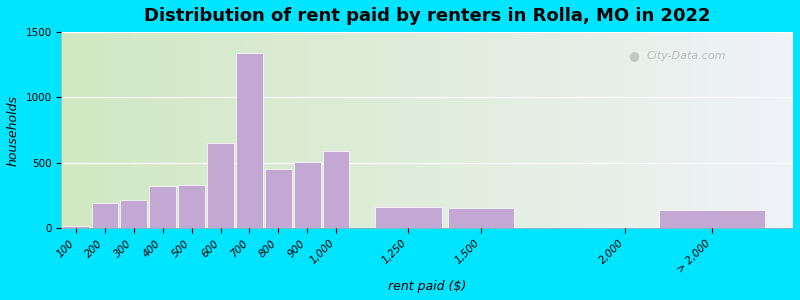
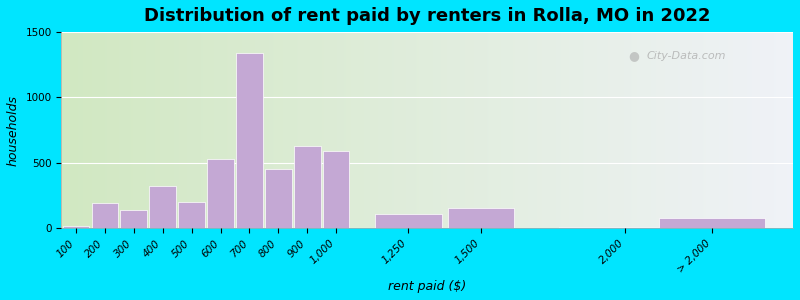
300: 220 -> 140
500: 330 -> 200
600: 650 -> 530
900: 510 -> 630
1,250: 160 -> 110
> 2,000: 140 -> 80
